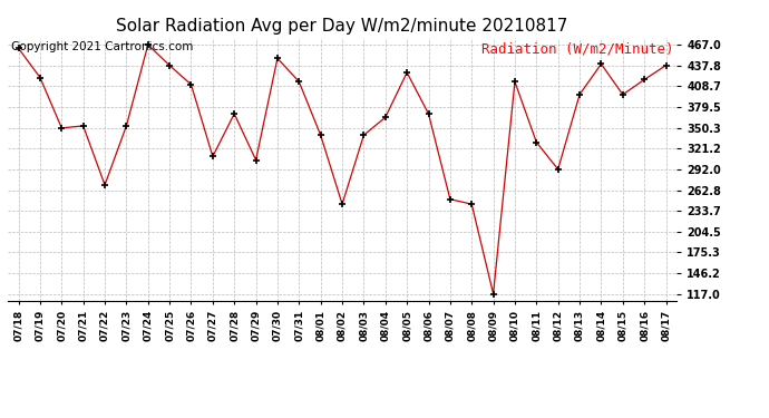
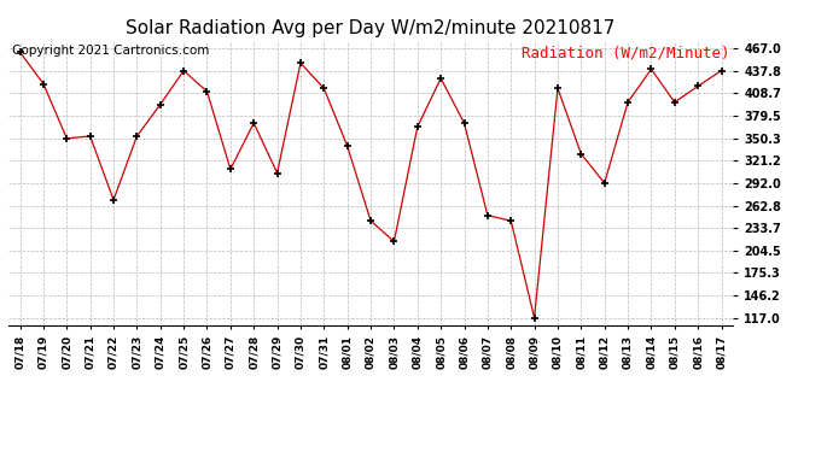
07/24: 467 -> 394
08/03: 340 -> 216
